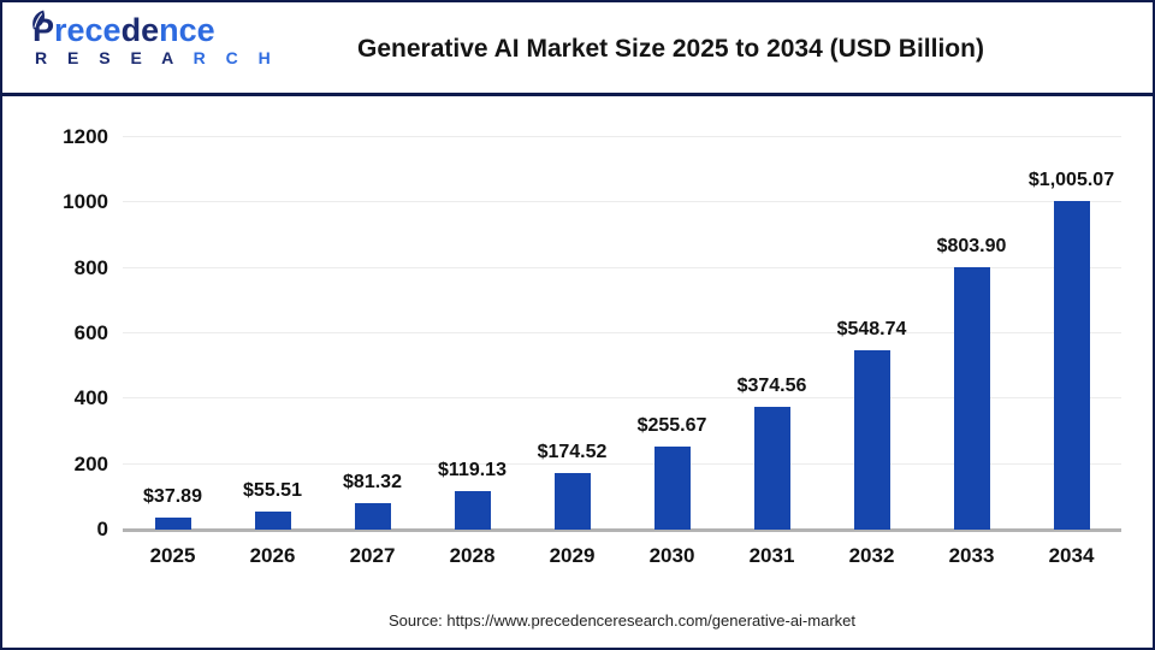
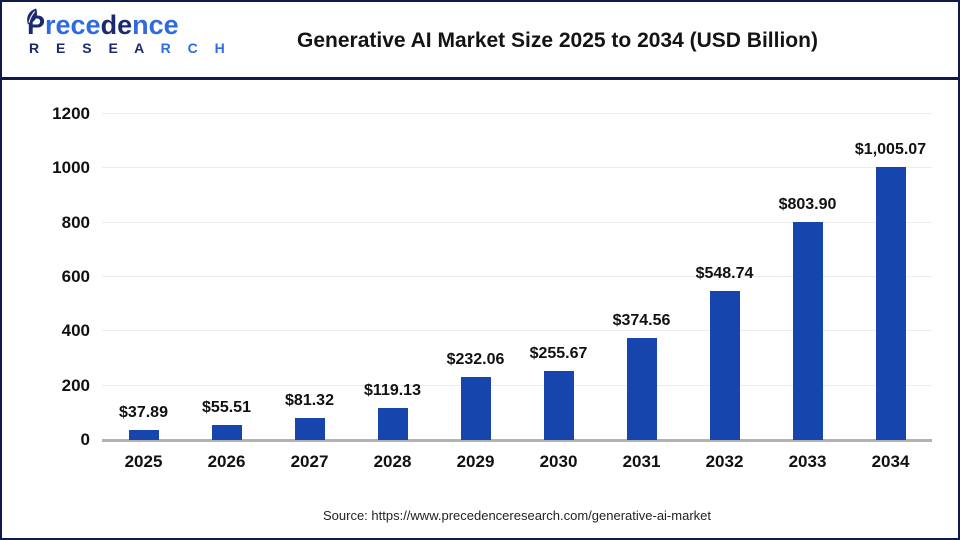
2029: $174.52 -> $232.06
